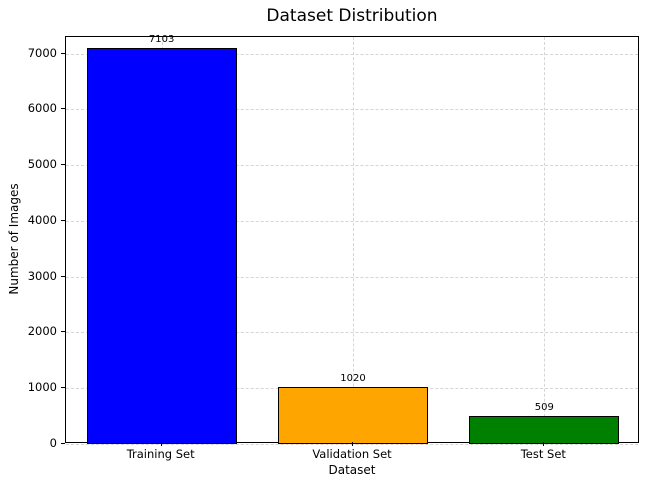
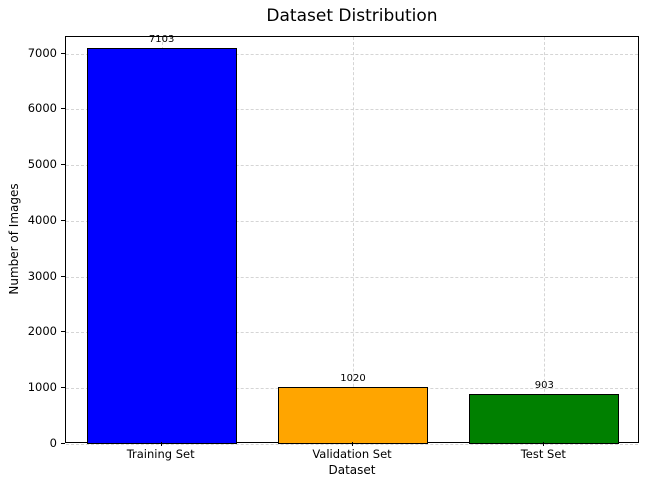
Test Set: 509 -> 903
